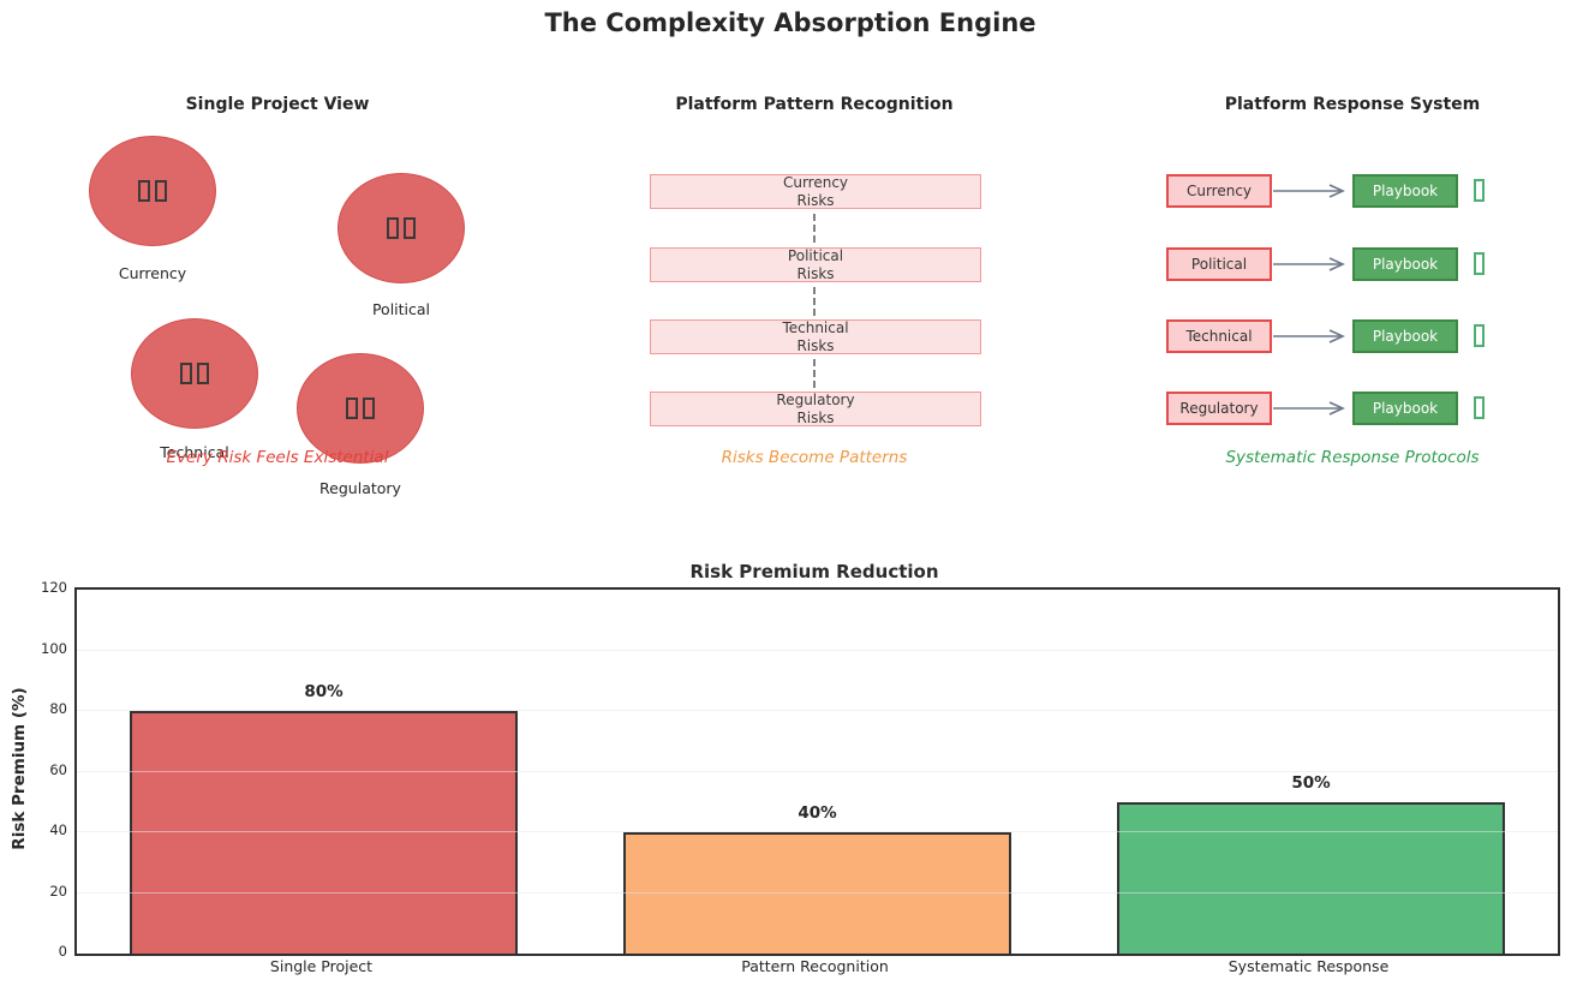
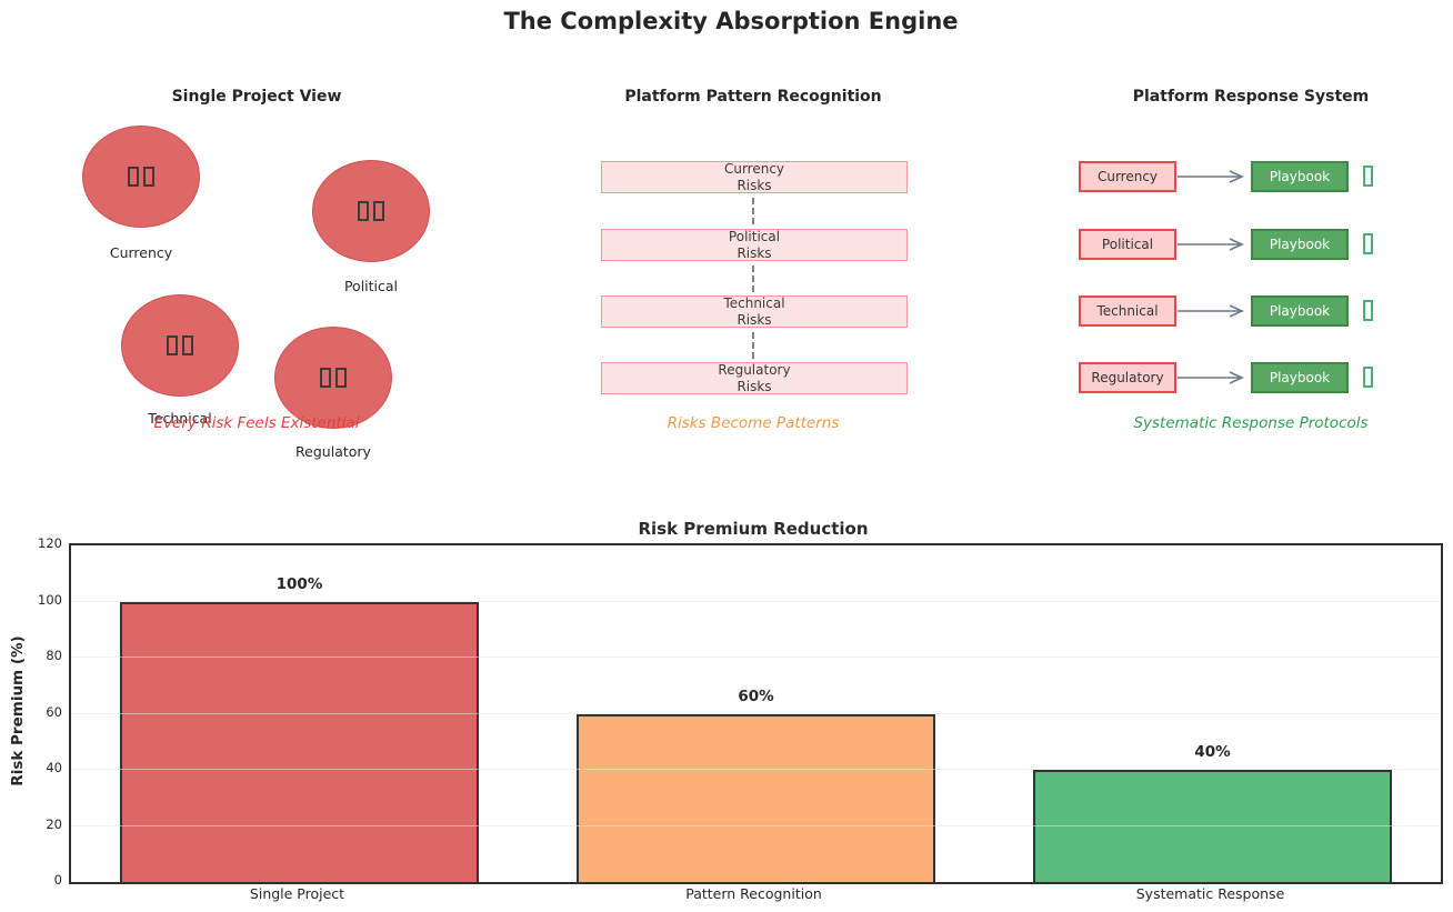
Single Project: 80% -> 100%
Pattern Recognition: 40% -> 60%
Systematic Response: 50% -> 40%
